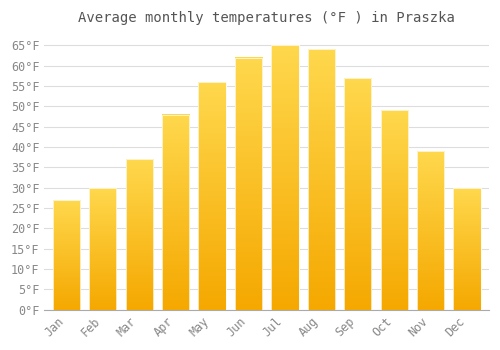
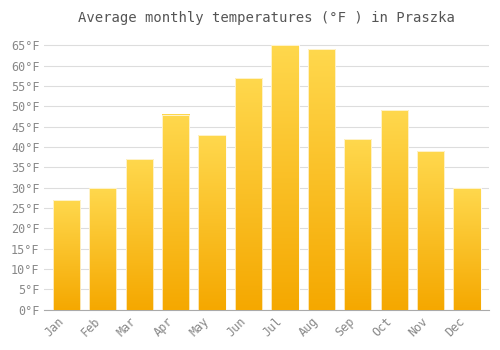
May: 56°F -> 43°F
Jun: 62°F -> 57°F
Sep: 57°F -> 42°F
